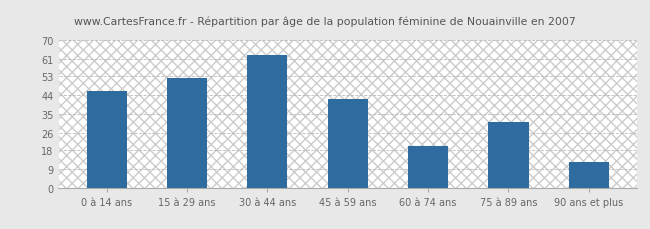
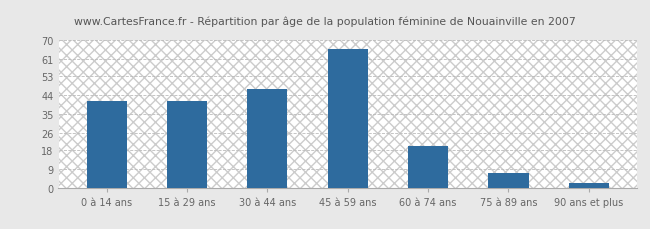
0 à 14 ans: 46 -> 41
15 à 29 ans: 52 -> 41
30 à 44 ans: 63 -> 47
45 à 59 ans: 42 -> 66
75 à 89 ans: 31 -> 7
90 ans et plus: 12 -> 2
